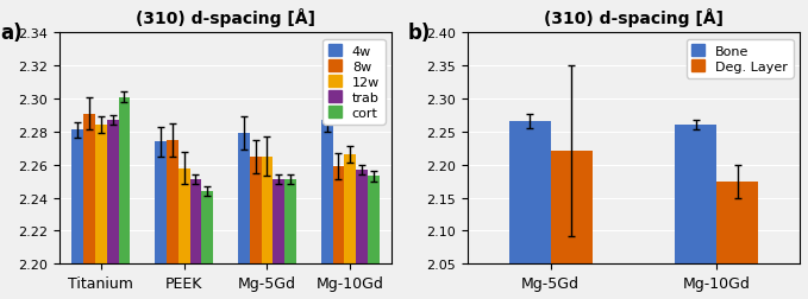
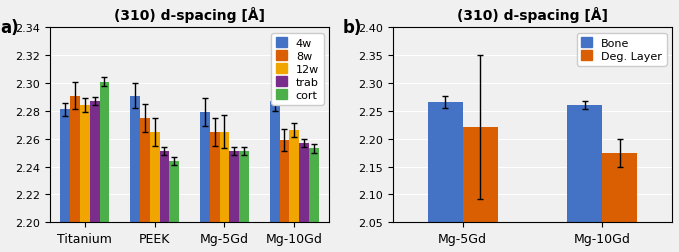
4w/PEEK: 2.274 -> 2.291
12w/PEEK: 2.258 -> 2.265
